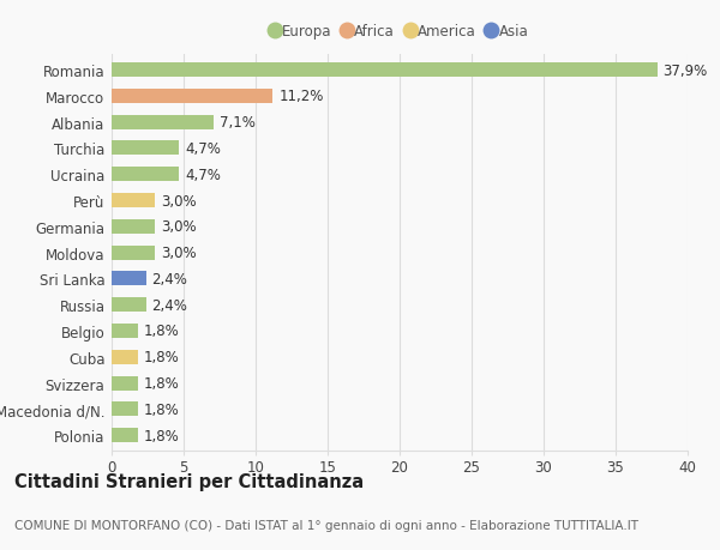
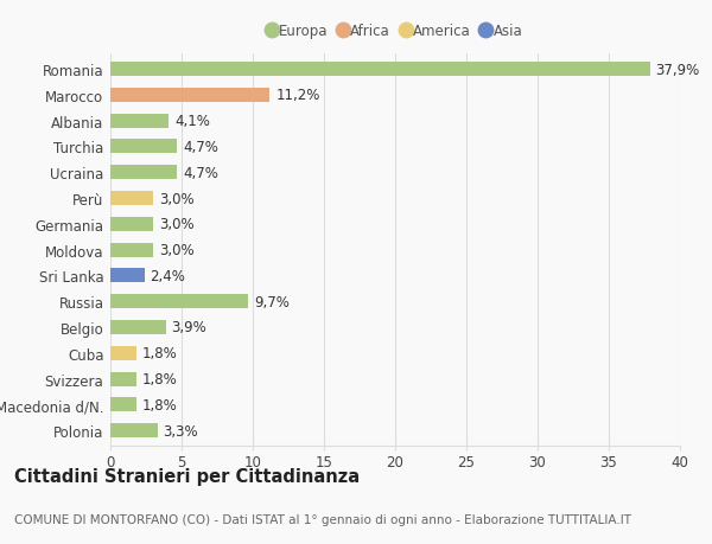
Albania: 7,1% -> 4,1%
Russia: 2,4% -> 9,7%
Belgio: 1,8% -> 3,9%
Polonia: 1,8% -> 3,3%
